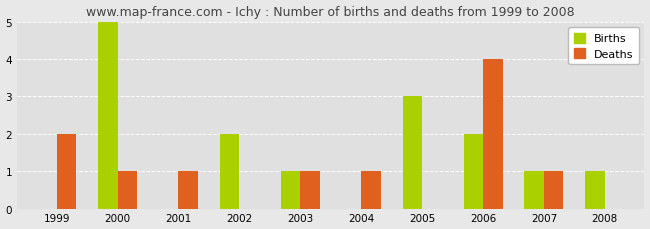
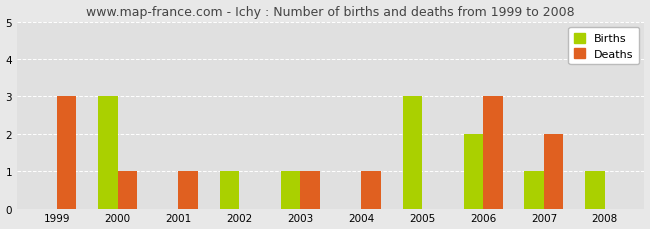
Deaths/1999: 2 -> 3
Births/2000: 5 -> 3
Births/2002: 2 -> 1
Deaths/2006: 4 -> 3
Deaths/2007: 1 -> 2
